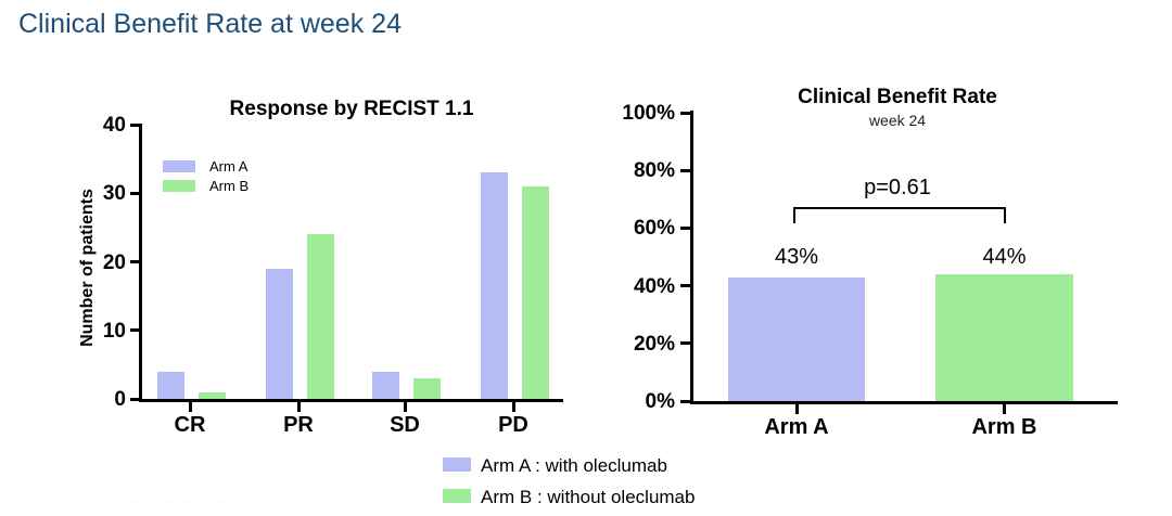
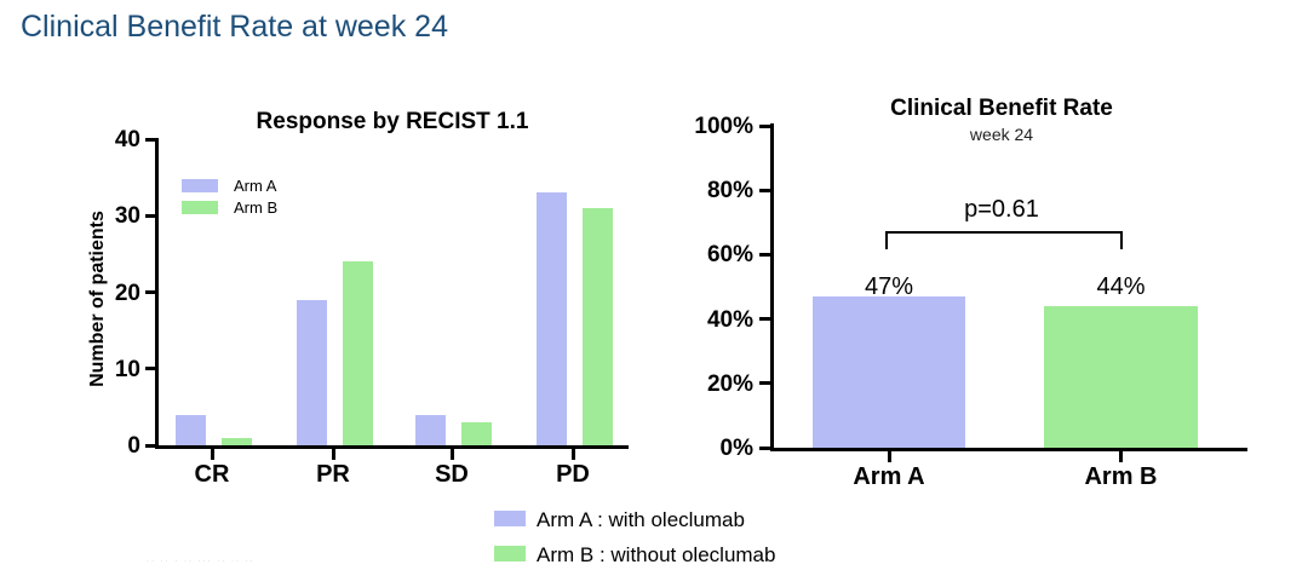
Clinical Benefit Rate/Arm A: 43% -> 47%
